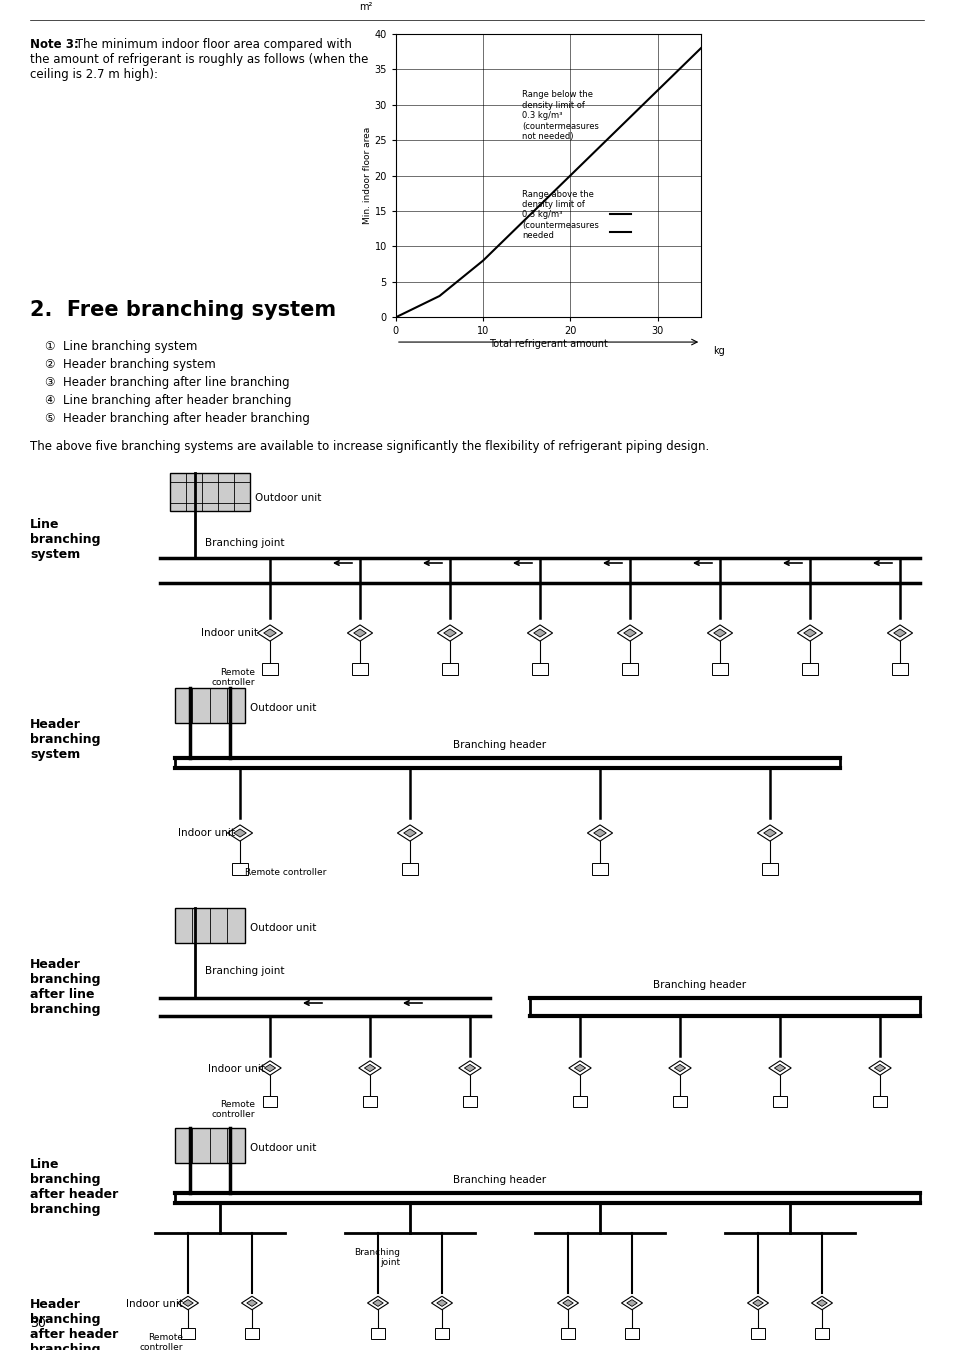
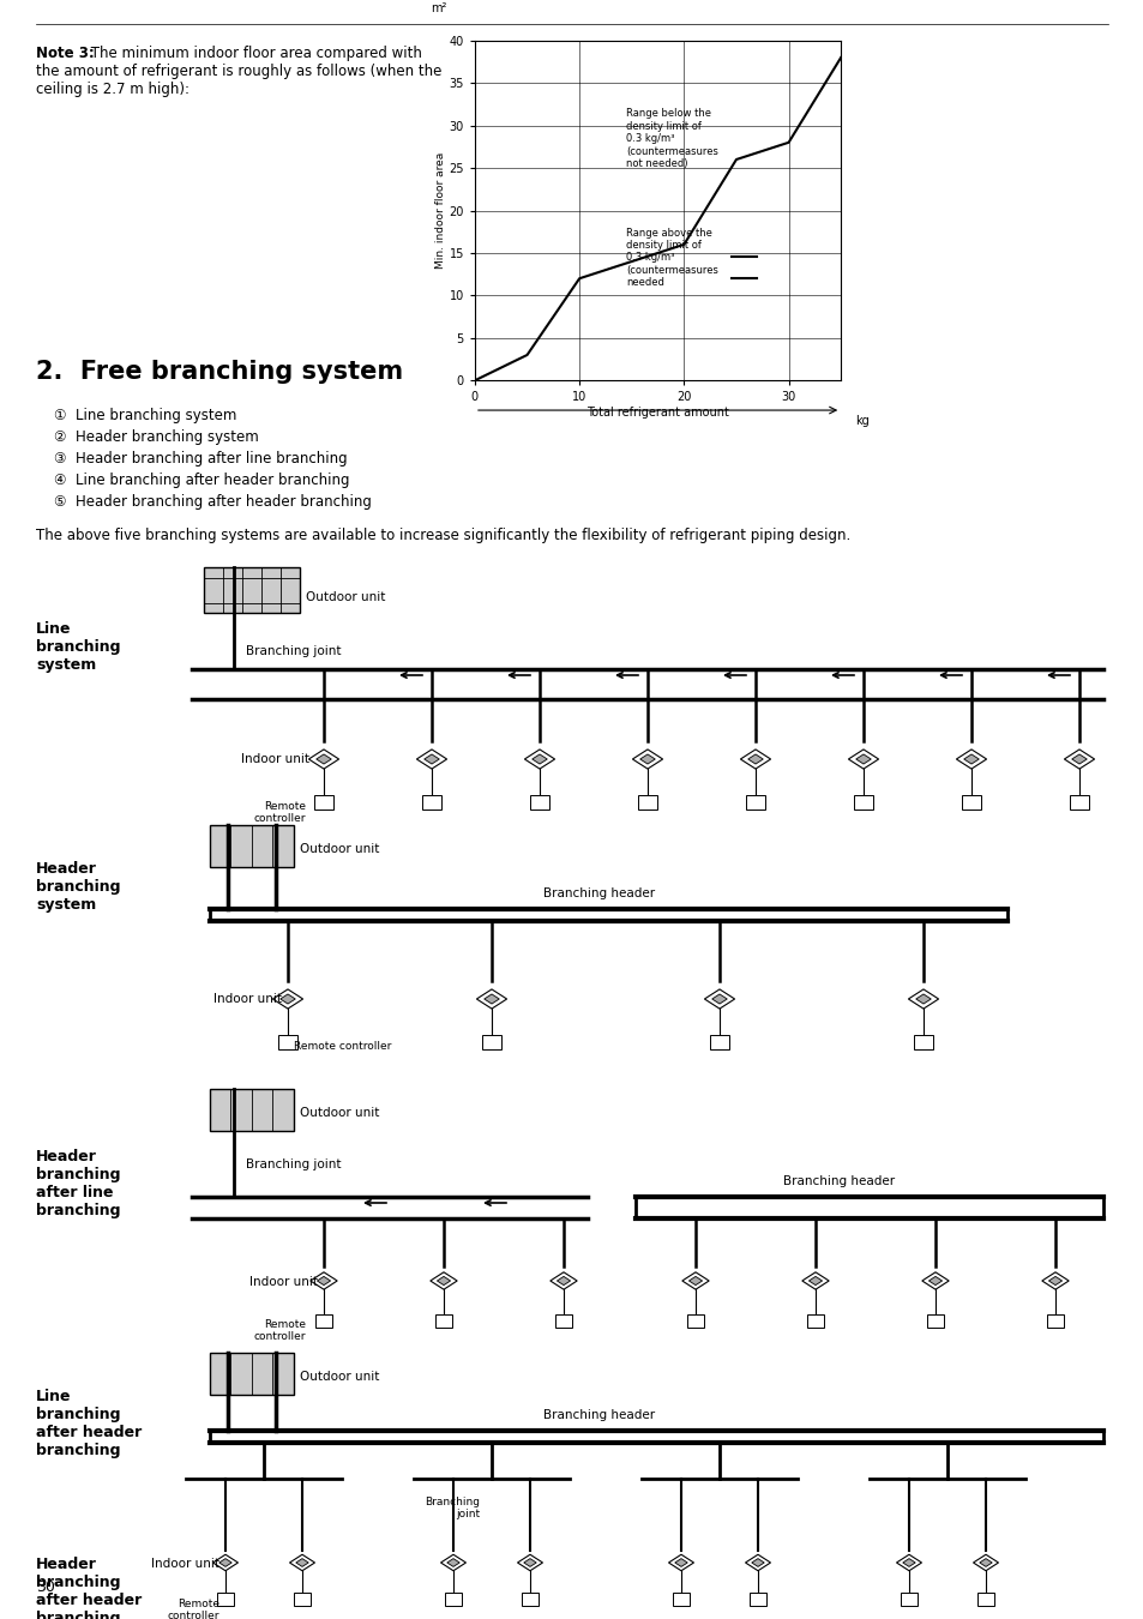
10: 8 -> 12
20: 20 -> 16
30: 32 -> 28
